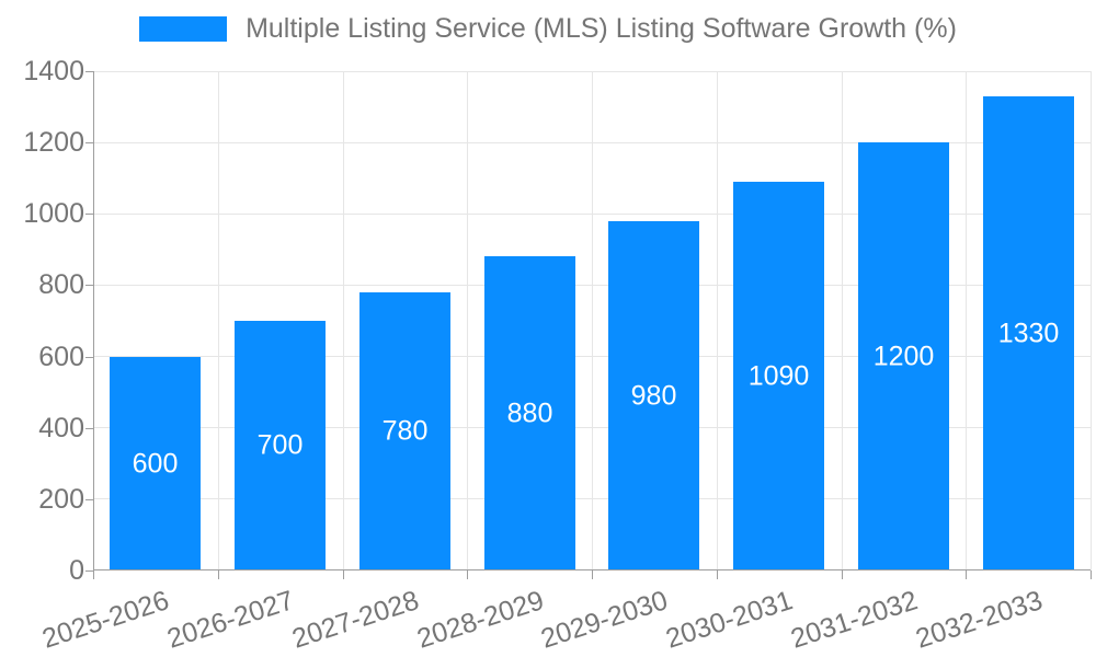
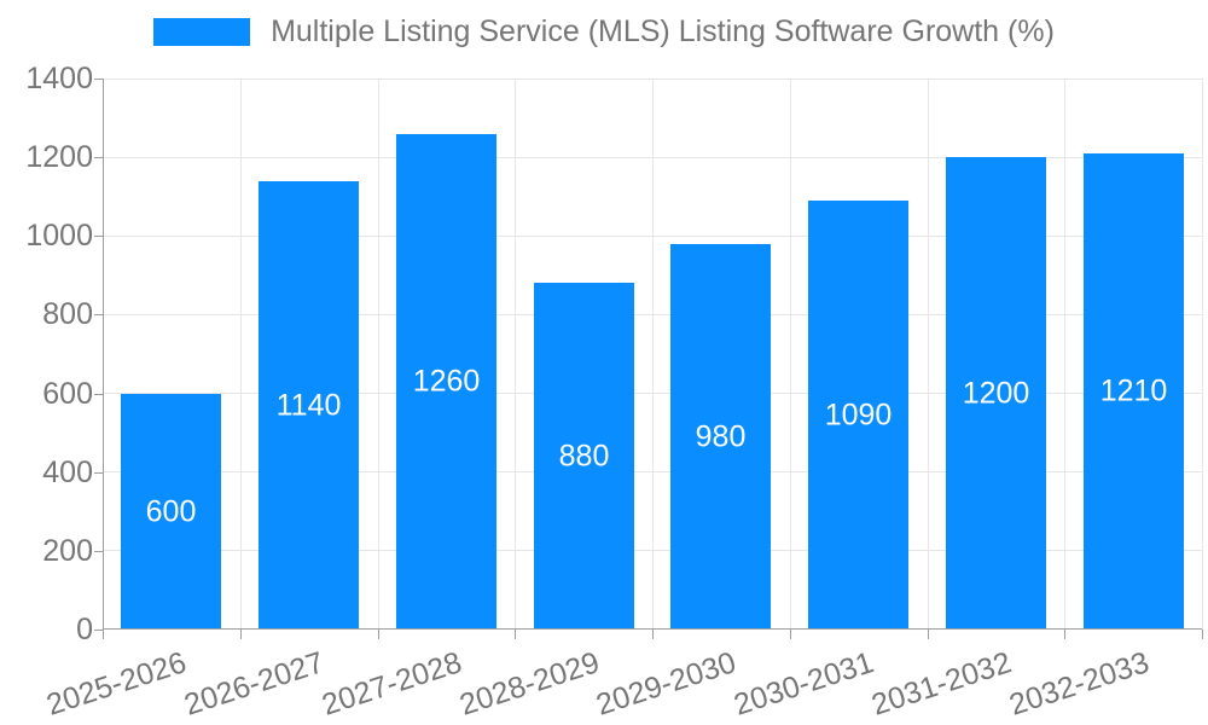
2026-2027: 700 -> 1140
2027-2028: 780 -> 1260
2032-2033: 1330 -> 1210
